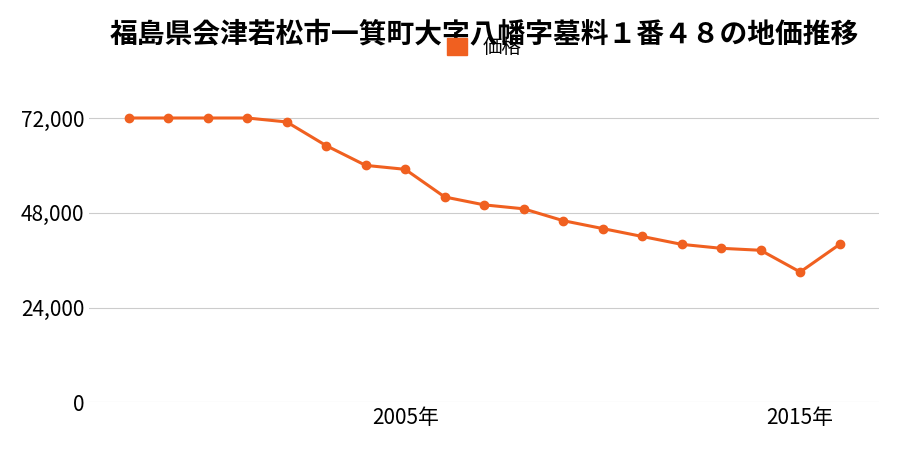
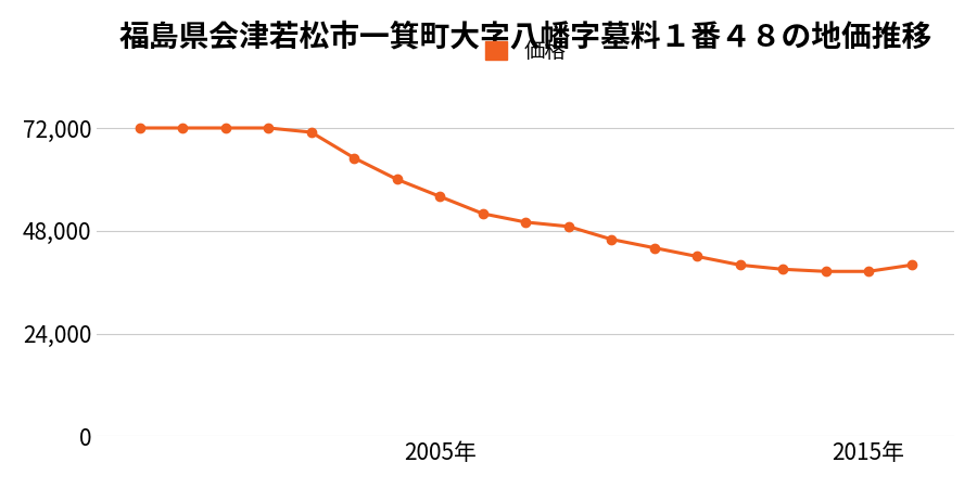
2005年: 59,000 -> 56,000
2015年: 33,000 -> 38,500
